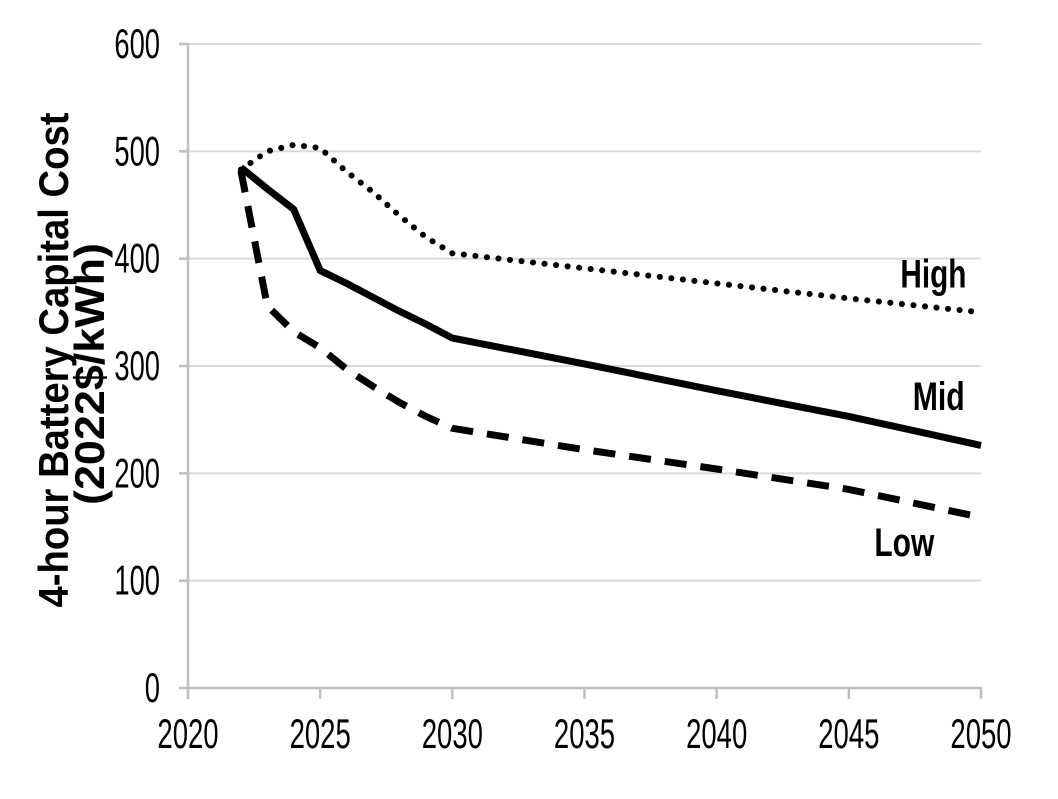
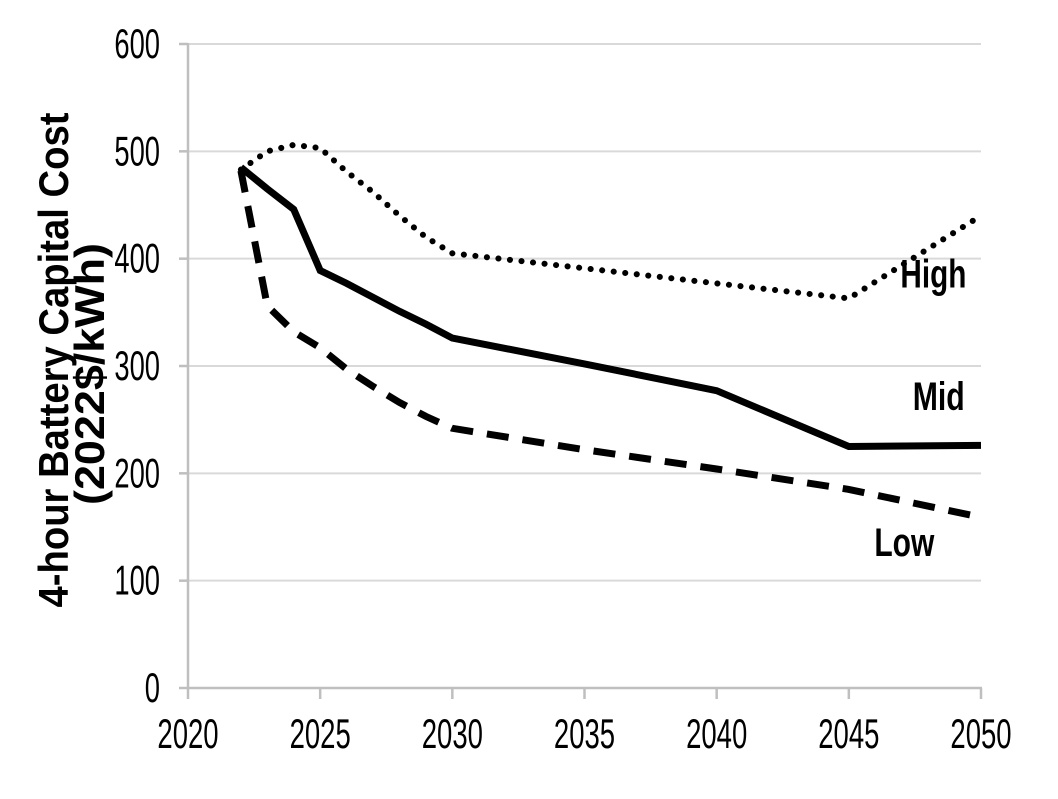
Mid/2045: 253 -> 225
High/2050: 350 -> 440
